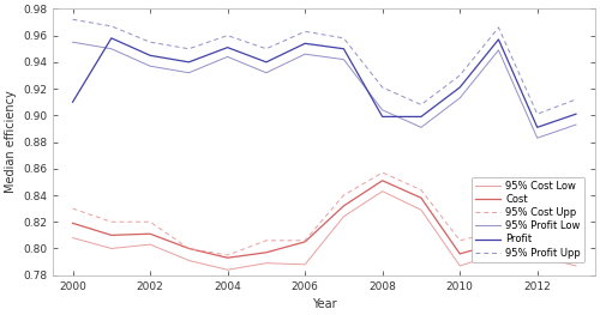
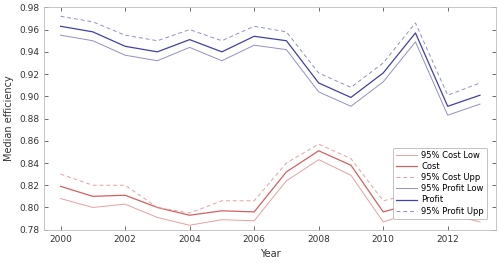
Profit/2000: 0.910 -> 0.963
Cost/2006: 0.805 -> 0.796
Profit/2008: 0.899 -> 0.912
